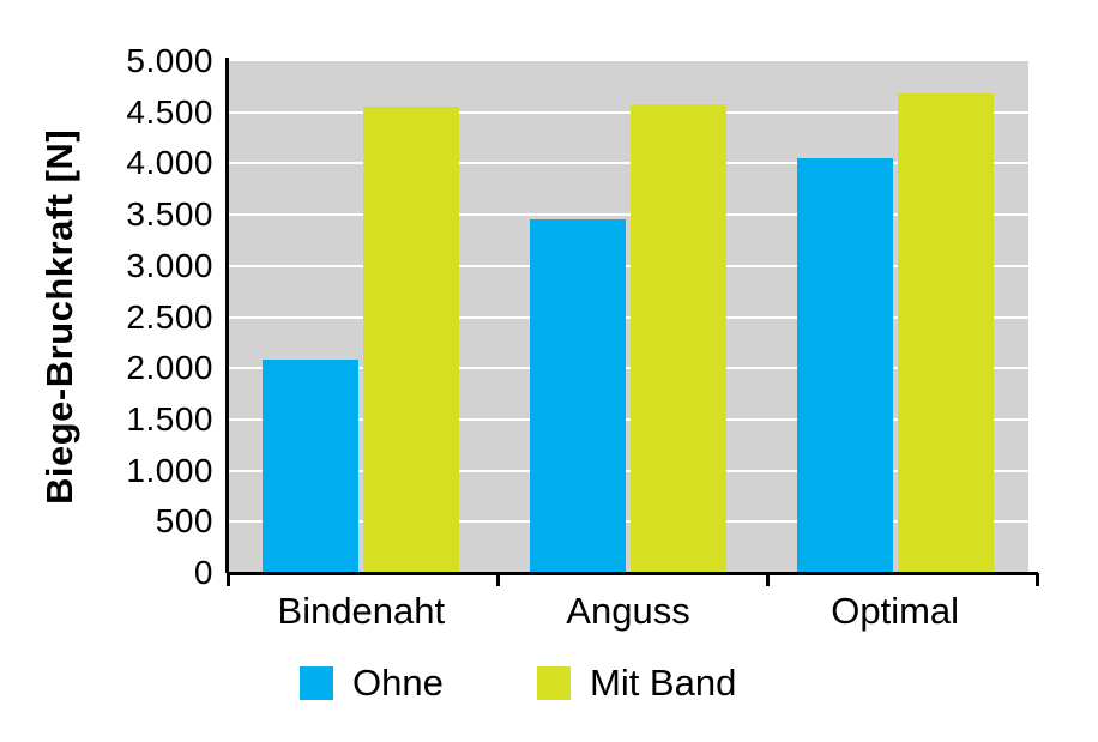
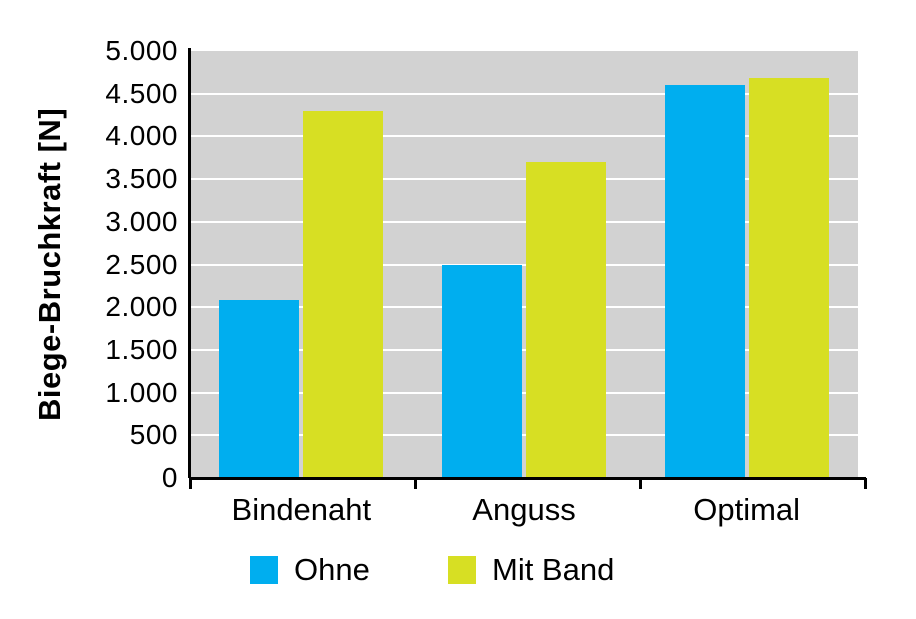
Mit Band/Bindenaht: 4600 -> 4300
Ohne/Anguss: 3400 -> 2500
Mit Band/Anguss: 4600 -> 3700
Ohne/Optimal: 4000 -> 4600
